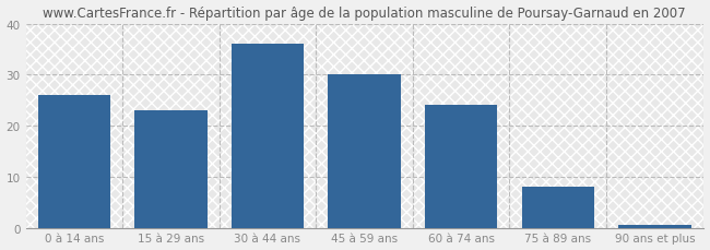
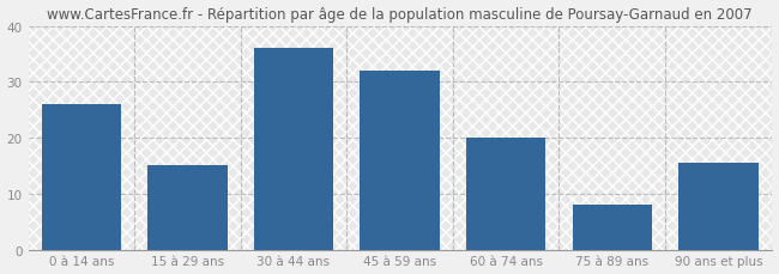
15 à 29 ans: 23.0 -> 15.0
45 à 59 ans: 30.0 -> 32.0
60 à 74 ans: 24.0 -> 20.0
90 ans et plus: 0.5 -> 15.5
